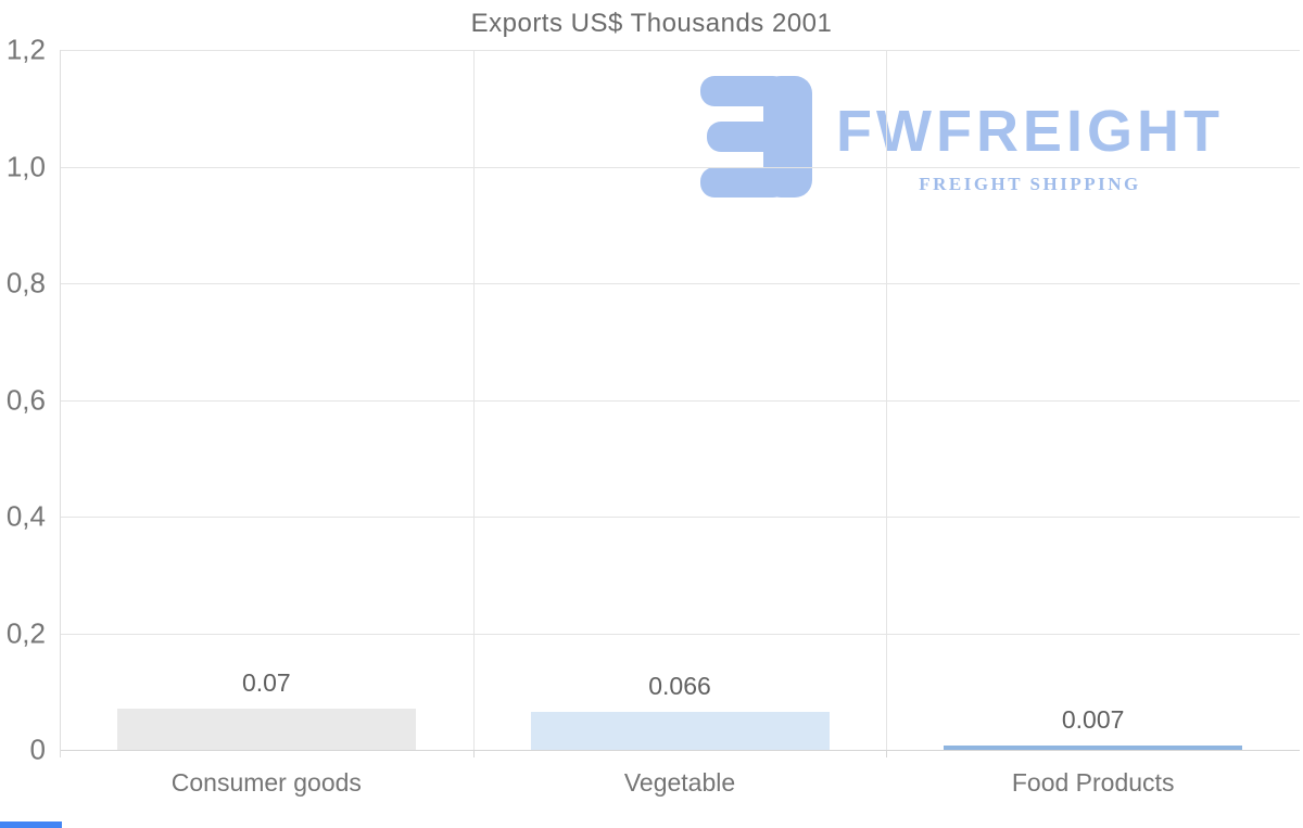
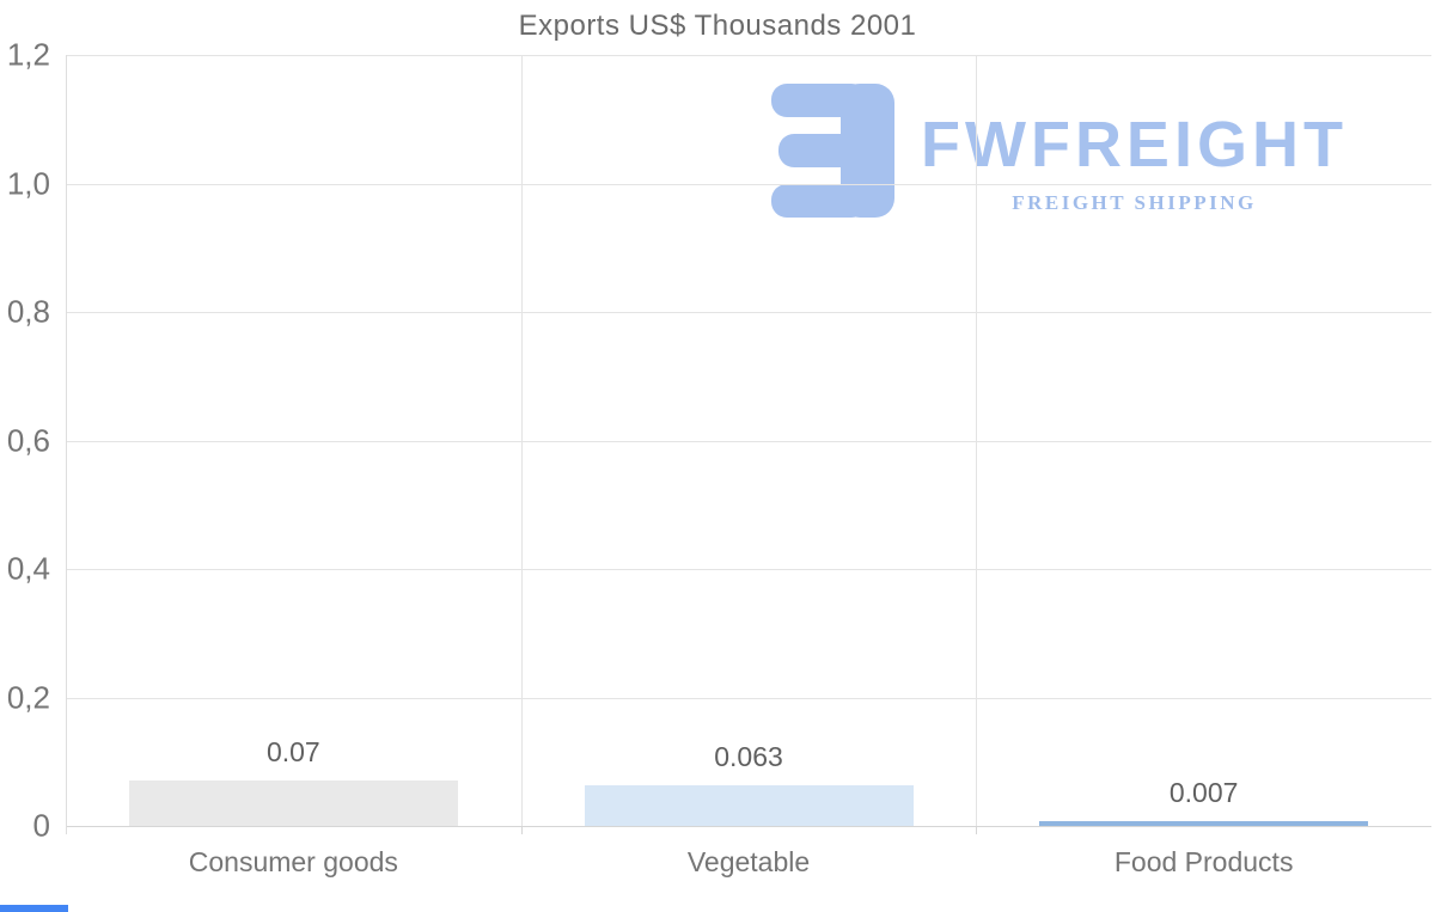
Vegetable: 0.066 -> 0.063
